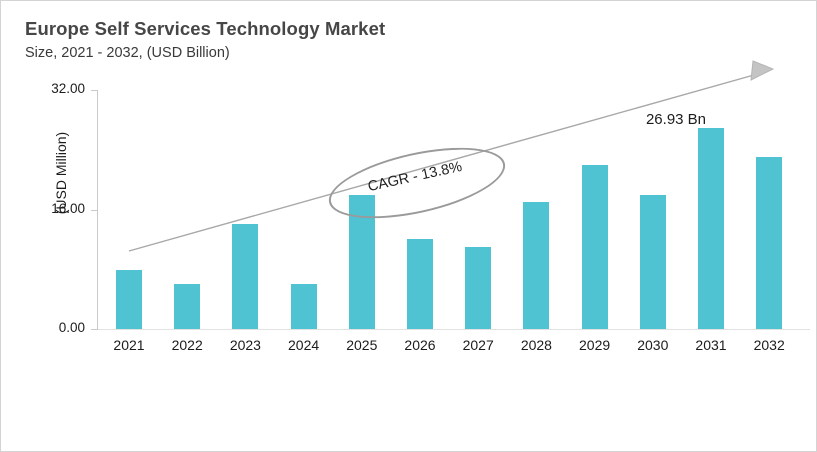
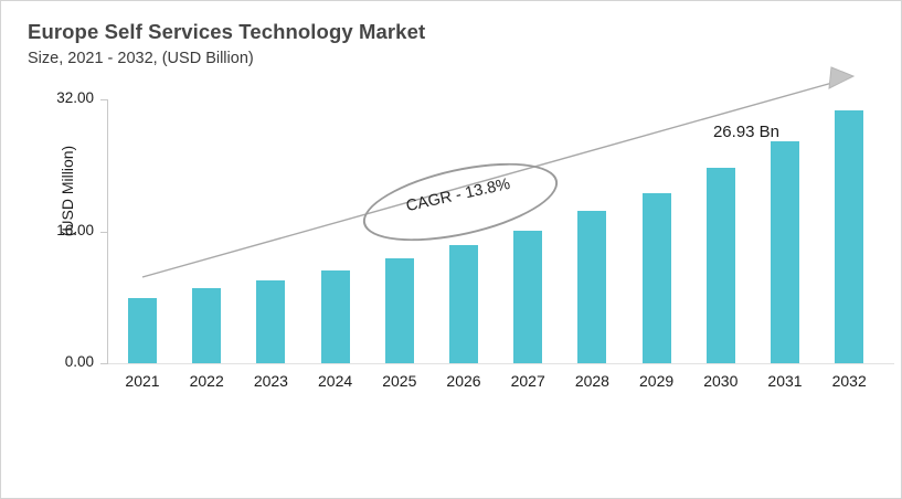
2022: 6 -> 9
2023: 14 -> 10
2024: 6 -> 11
2025: 18 -> 13
2026: 12 -> 14
2027: 11 -> 16
2028: 17 -> 18
2029: 22 -> 21
2030: 18 -> 24
2032: 23 -> 31
